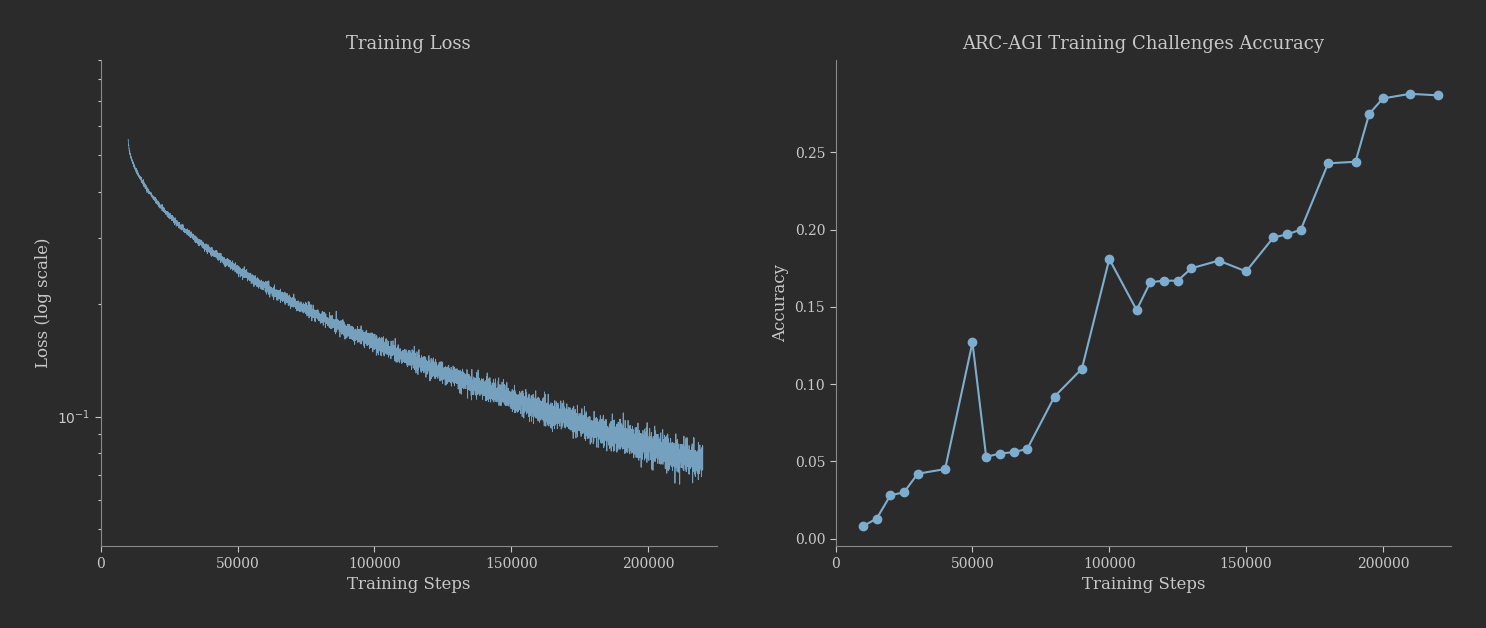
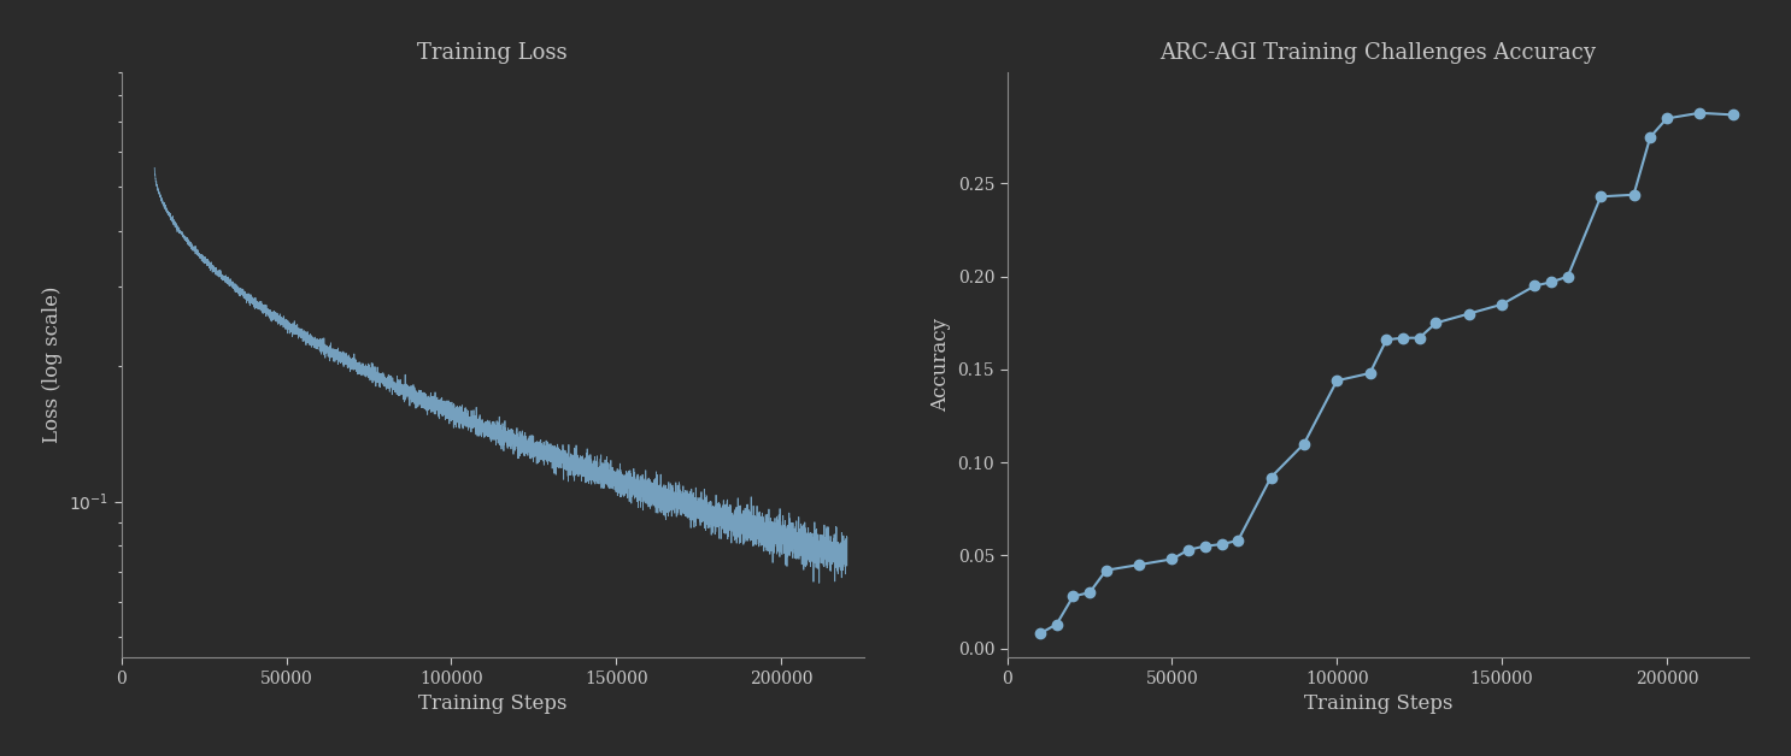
ARC-AGI Training Challenges Accuracy/50000: 0.127 -> 0.048
ARC-AGI Training Challenges Accuracy/100000: 0.181 -> 0.144
ARC-AGI Training Challenges Accuracy/150000: 0.173 -> 0.185
